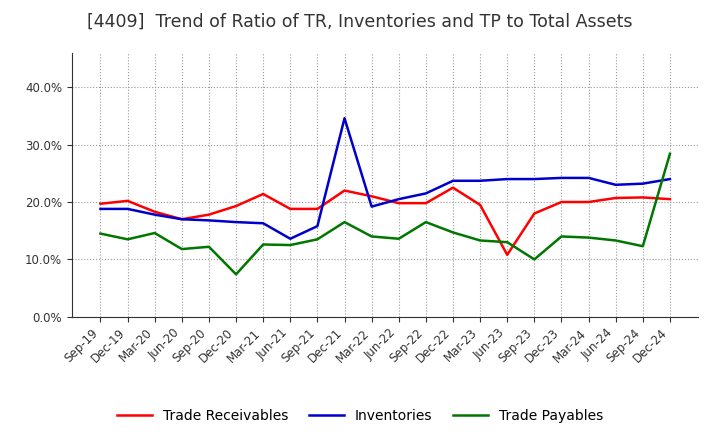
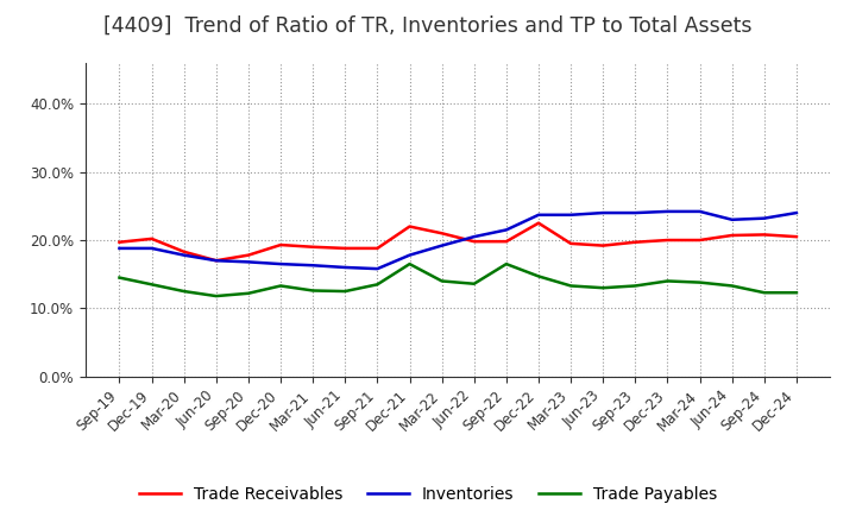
Trade Payables/Mar-20: 14.6% -> 12.5%
Trade Payables/Dec-20: 7.4% -> 13.3%
Trade Receivables/Mar-21: 21.4% -> 19.0%
Inventories/Jun-21: 13.6% -> 16.0%
Inventories/Dec-21: 34.6% -> 17.8%
Trade Receivables/Jun-23: 10.8% -> 19.2%
Trade Receivables/Sep-23: 18.0% -> 19.7%
Trade Payables/Sep-23: 10.0% -> 13.3%
Trade Payables/Dec-24: 28.4% -> 12.3%
